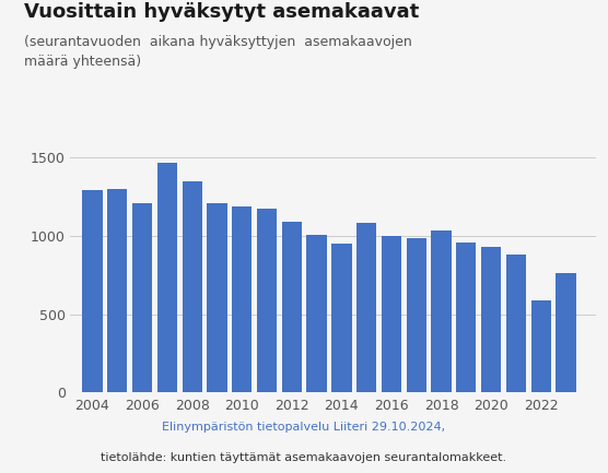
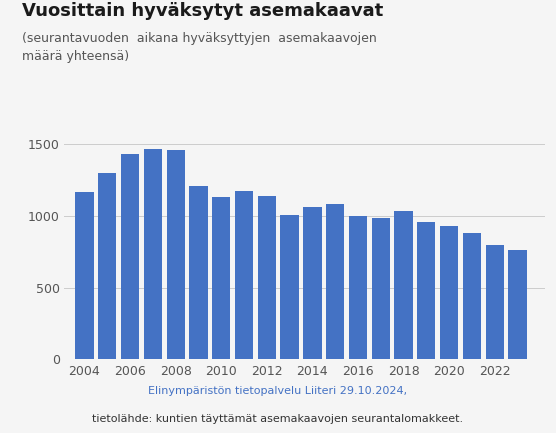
2004: 1290 -> 1160
2006: 1210 -> 1430
2008: 1350 -> 1460
2010: 1190 -> 1130
2012: 1090 -> 1140
2014: 950 -> 1060
2022: 590 -> 800
